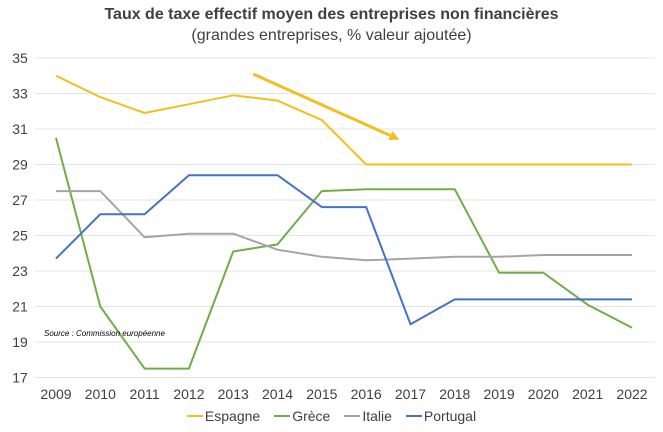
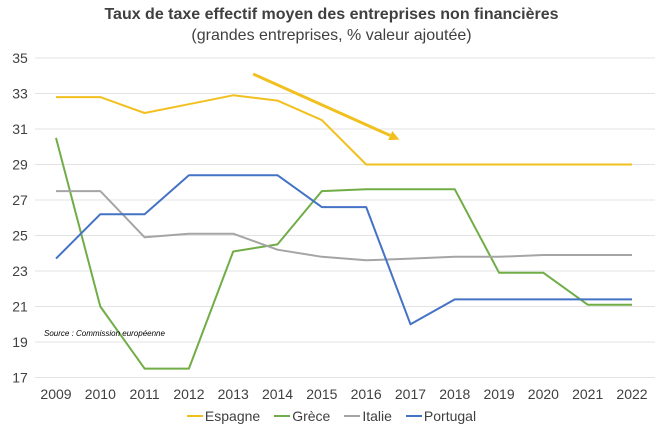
Espagne/2009: 34.0 -> 32.8
Grèce/2022: 19.8 -> 21.1
